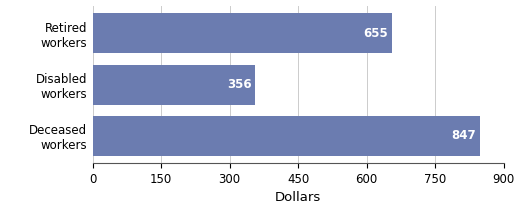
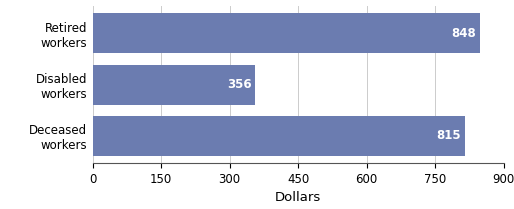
Retired workers: 655 -> 848
Deceased workers: 847 -> 815
